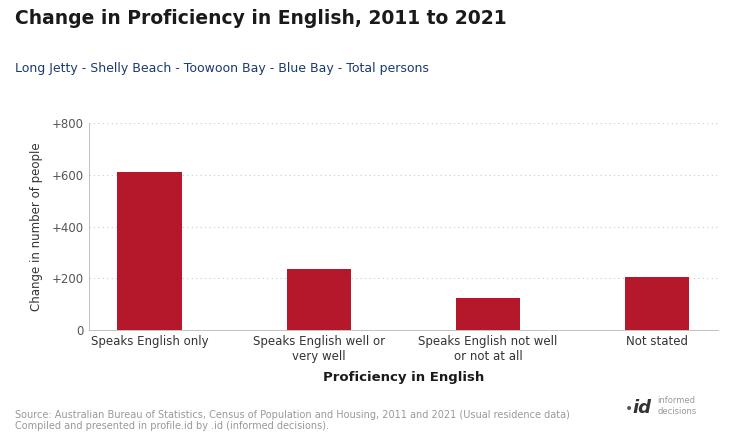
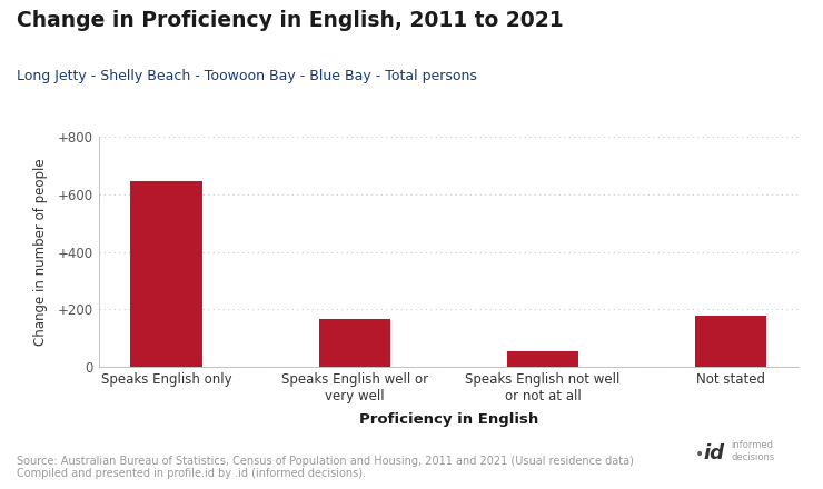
Speaks English only: 610 -> 645
Speaks English well or very well: 235 -> 165
Speaks English not well or not at all: 125 -> 55
Not stated: 205 -> 178
